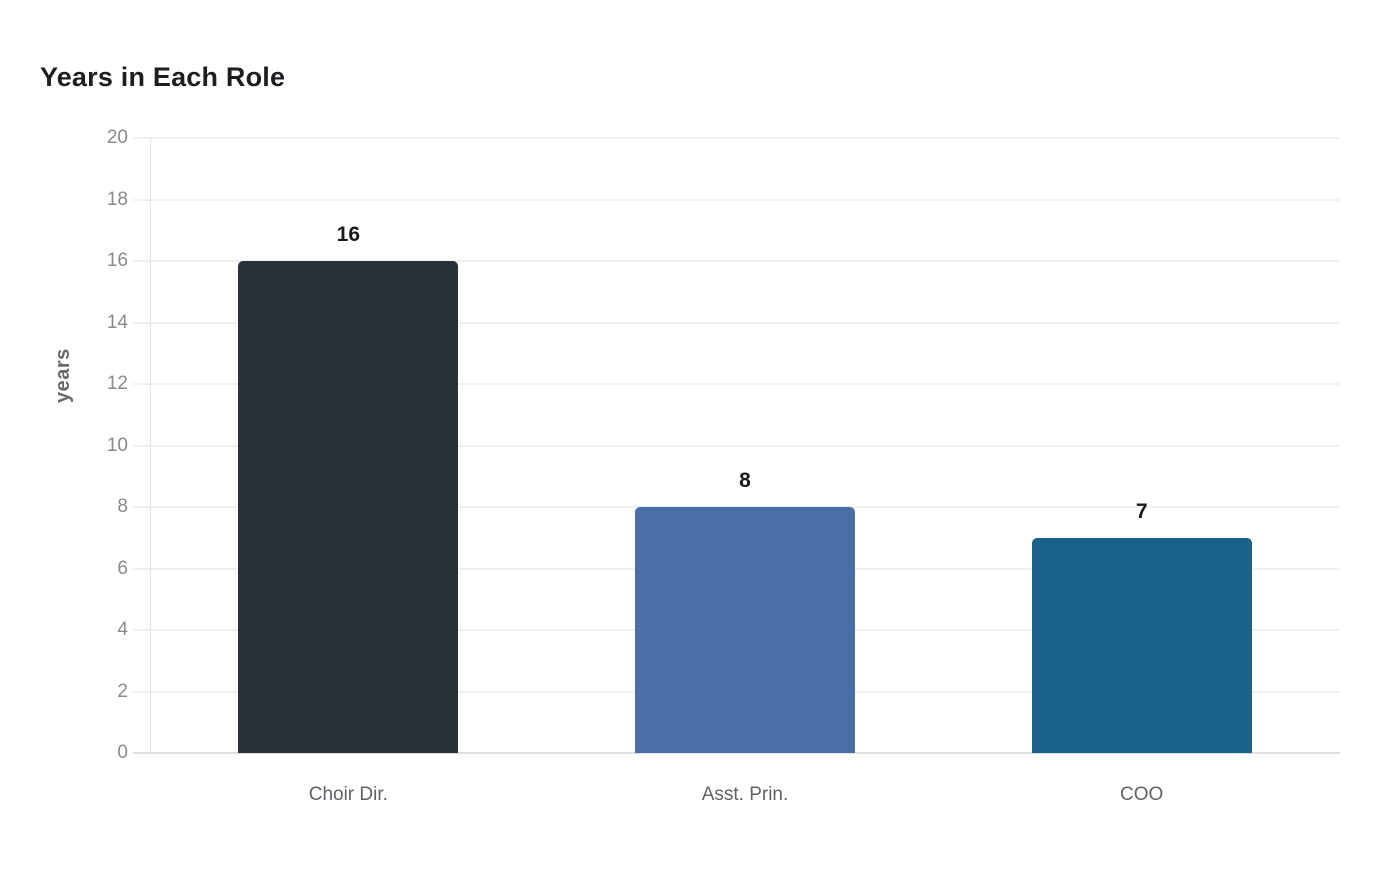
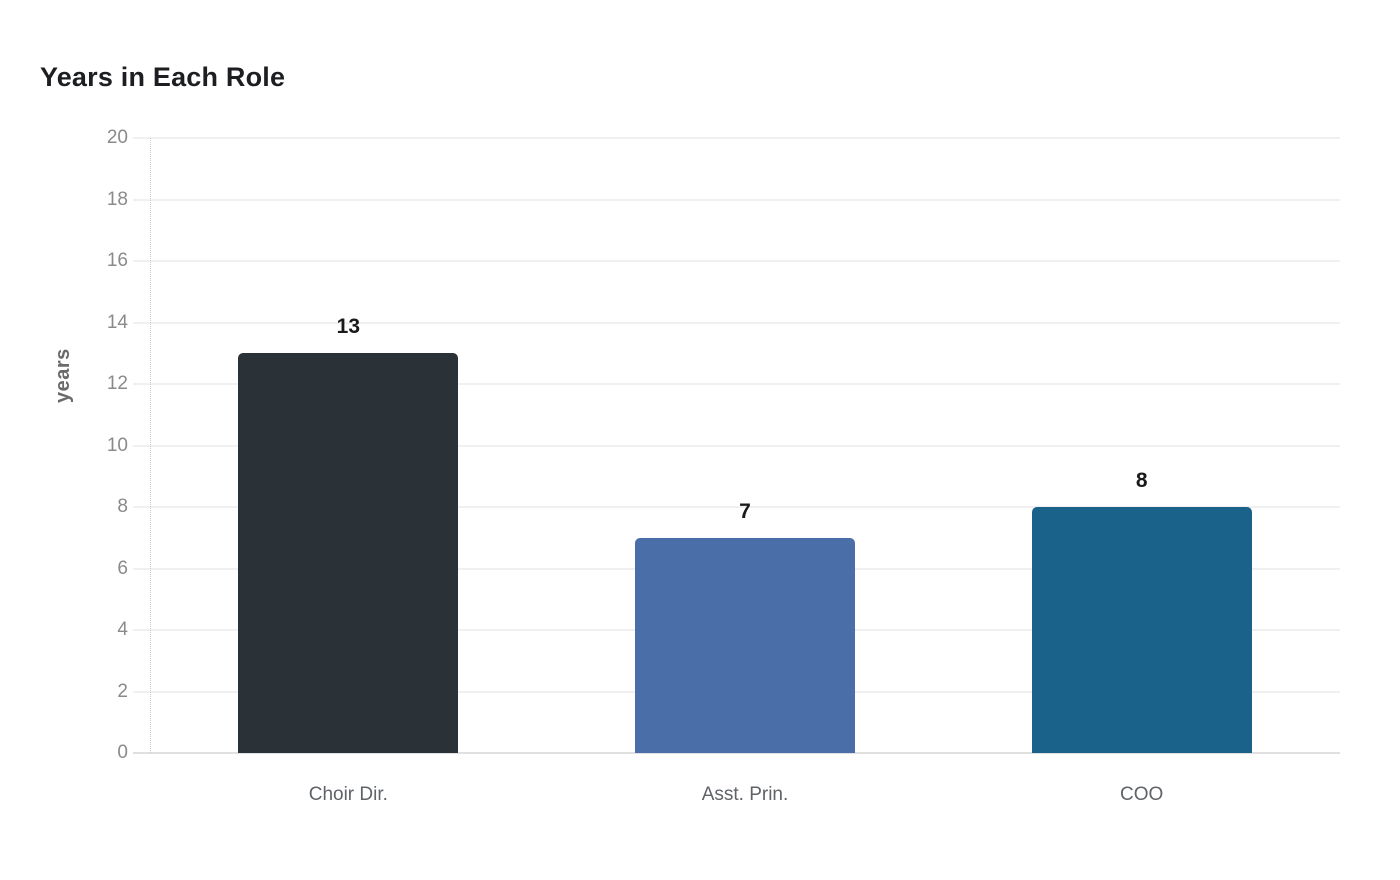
Choir Dir.: 16 -> 13
Asst. Prin.: 8 -> 7
COO: 7 -> 8
